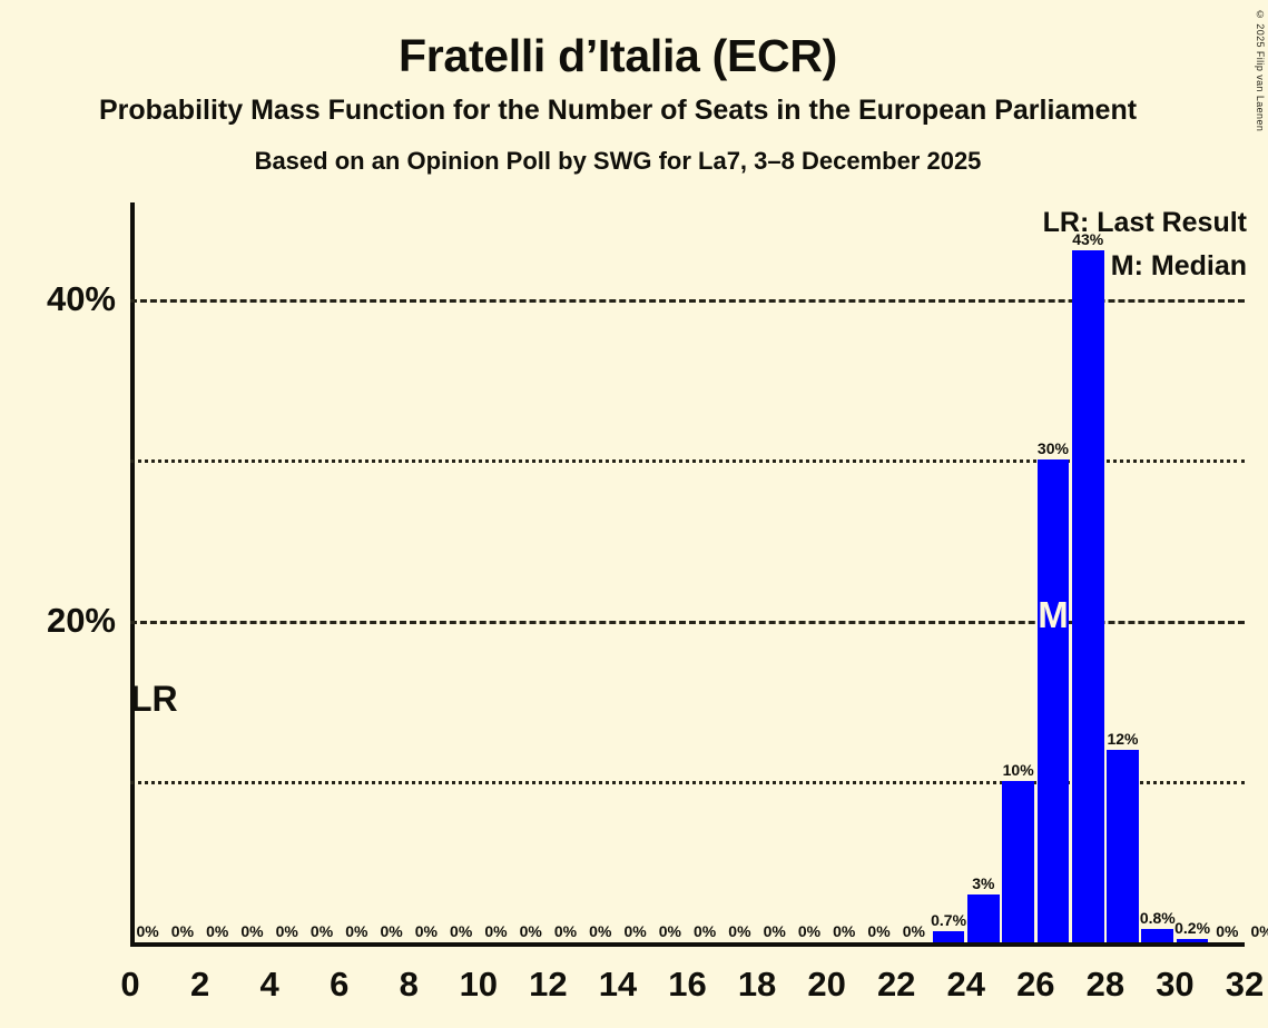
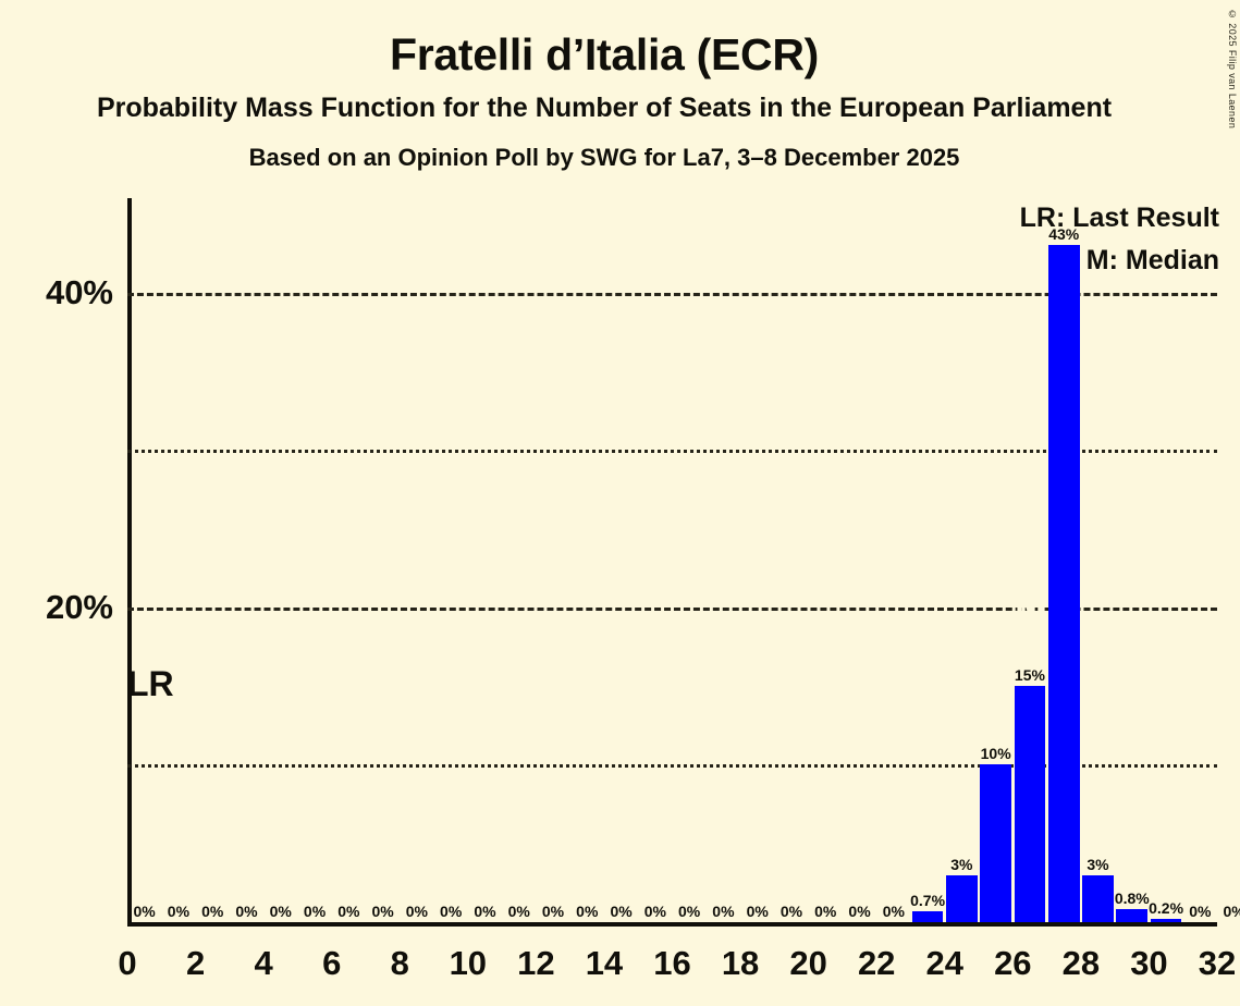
26: 30% -> 15%
28: 12% -> 3%
